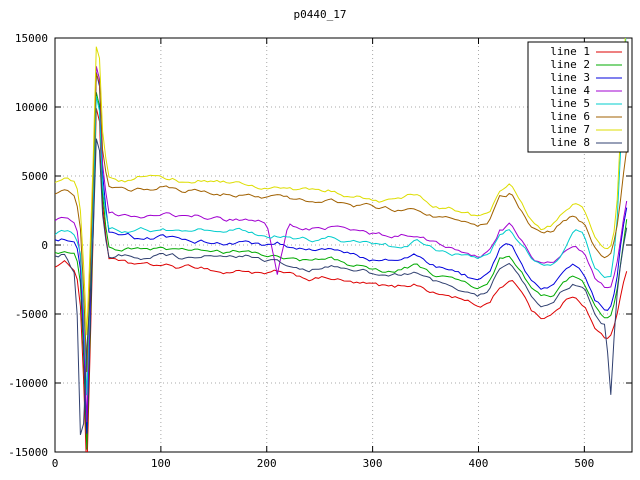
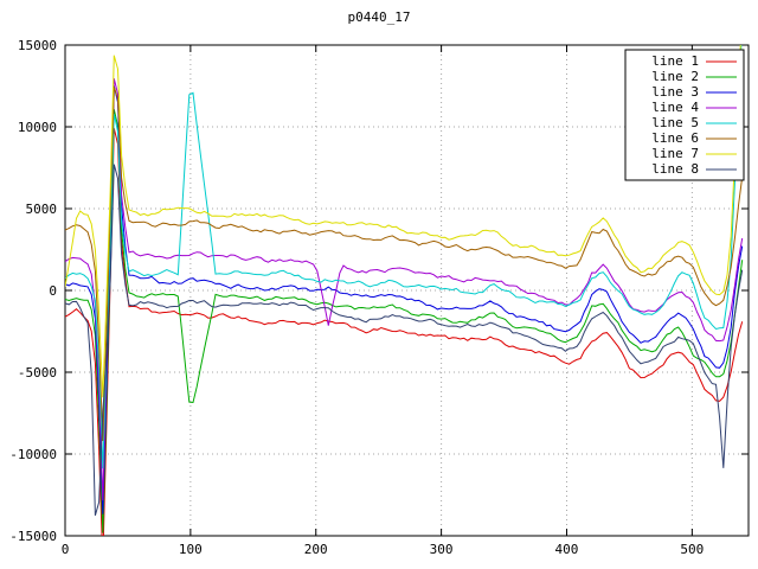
line 7/0: 4500 -> 200
line 2/100: -200 -> -7600
line 5/100: 1300 -> 13400
line 2/500: -2900 -> -4000
